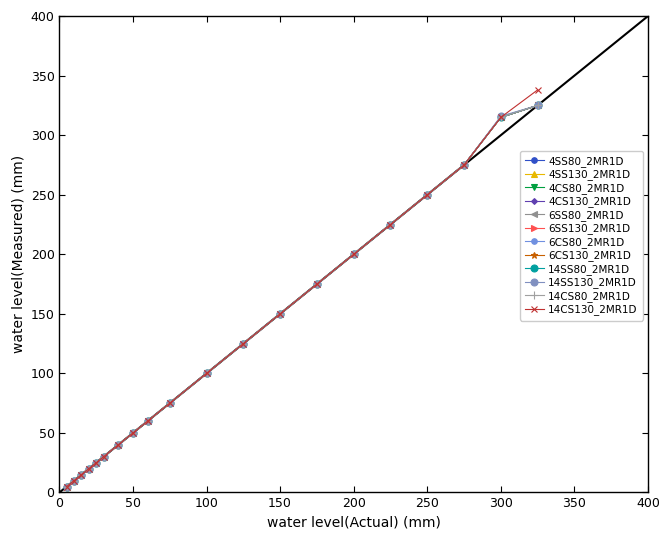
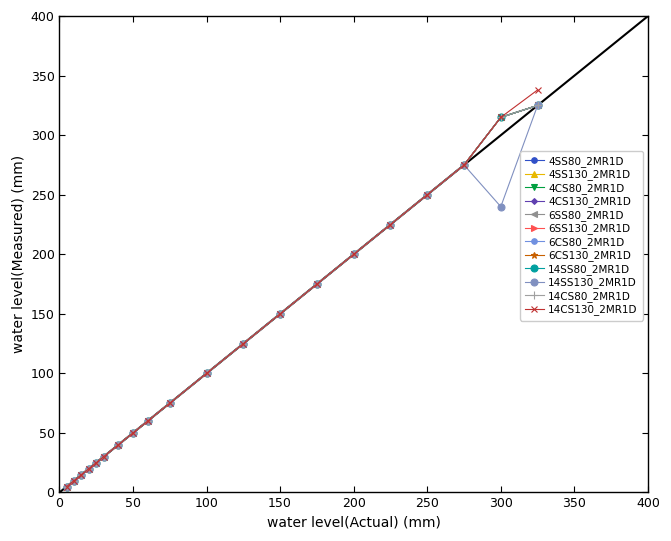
14SS130_2MR1D/300: 316 -> 240
